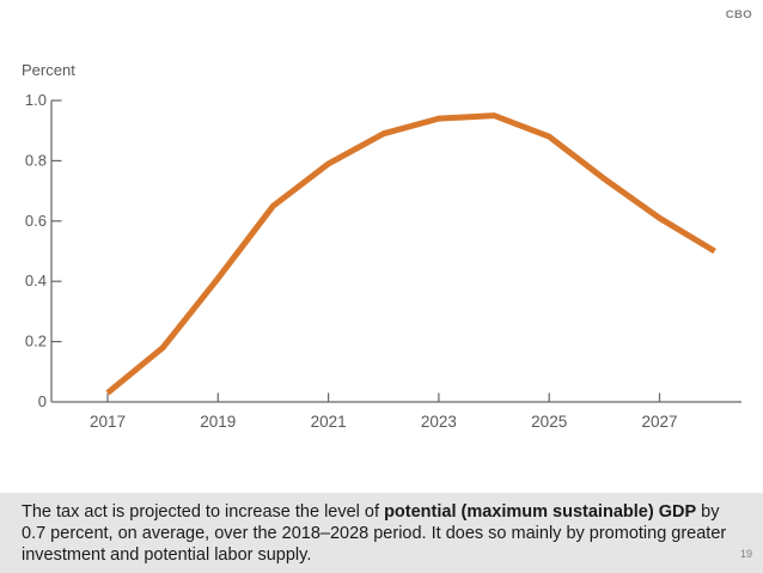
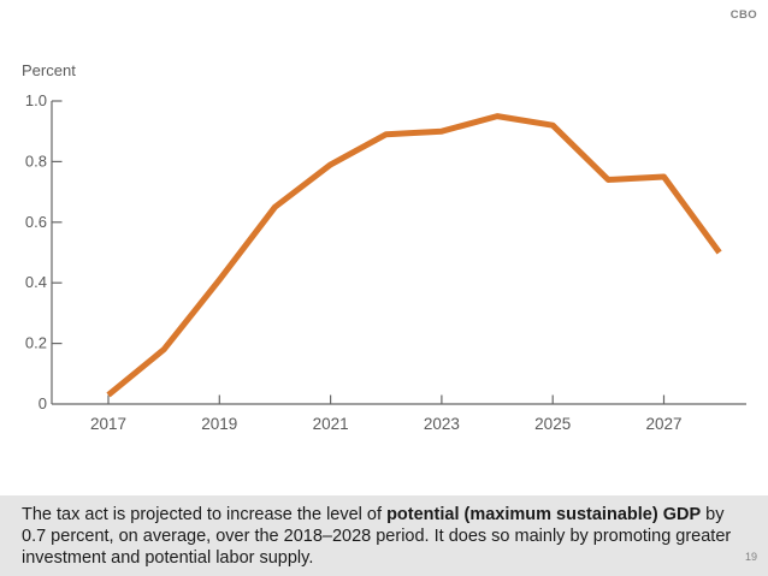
2023: 0.94 -> 0.90
2025: 0.88 -> 0.92
2027: 0.61 -> 0.75
